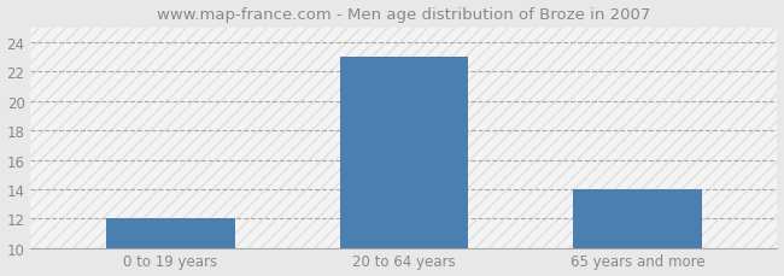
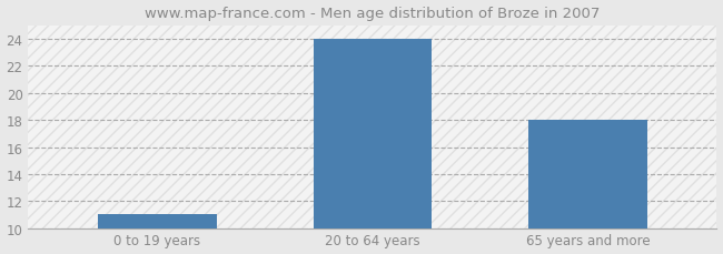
0 to 19 years: 12 -> 11
20 to 64 years: 23 -> 24
65 years and more: 14 -> 18
